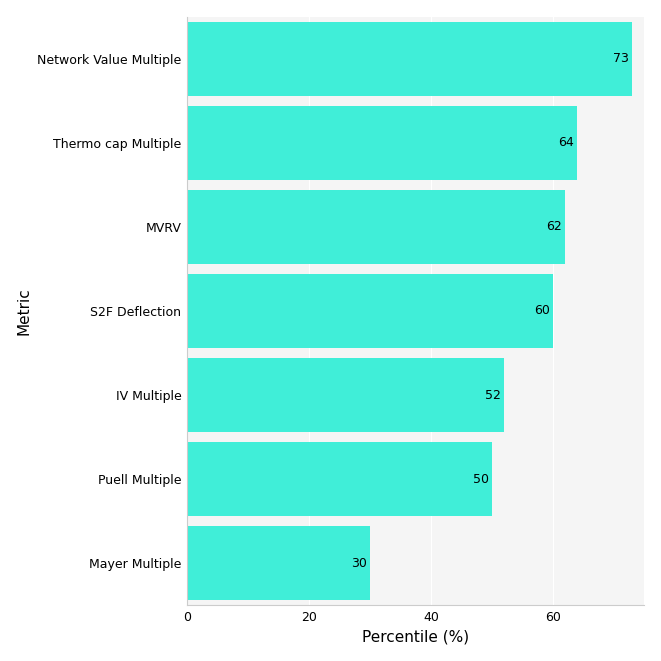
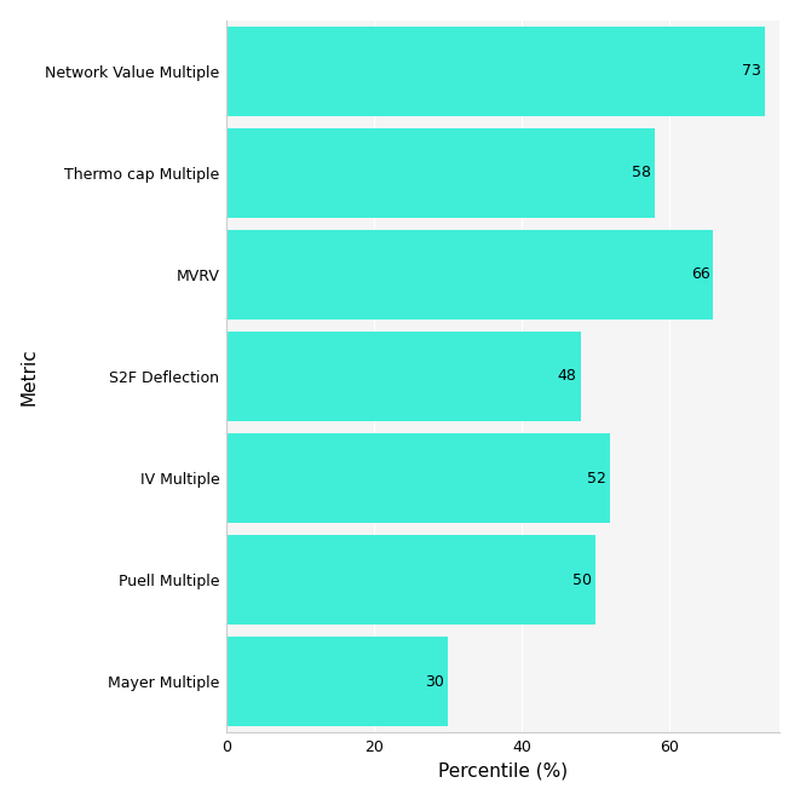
Thermo cap Multiple: 64 -> 58
MVRV: 62 -> 66
S2F Deflection: 60 -> 48
